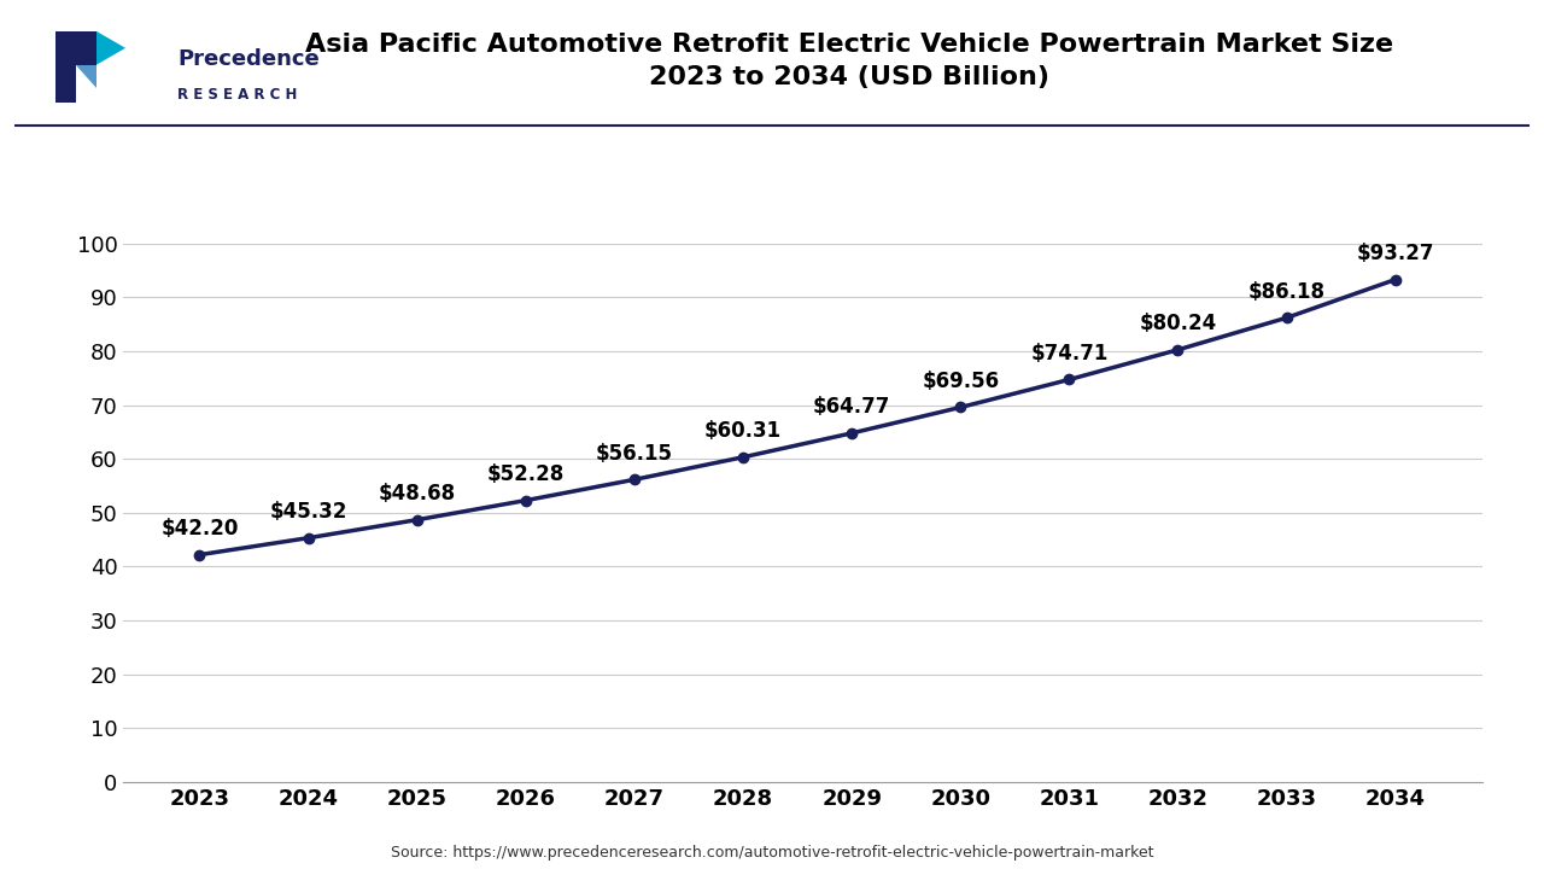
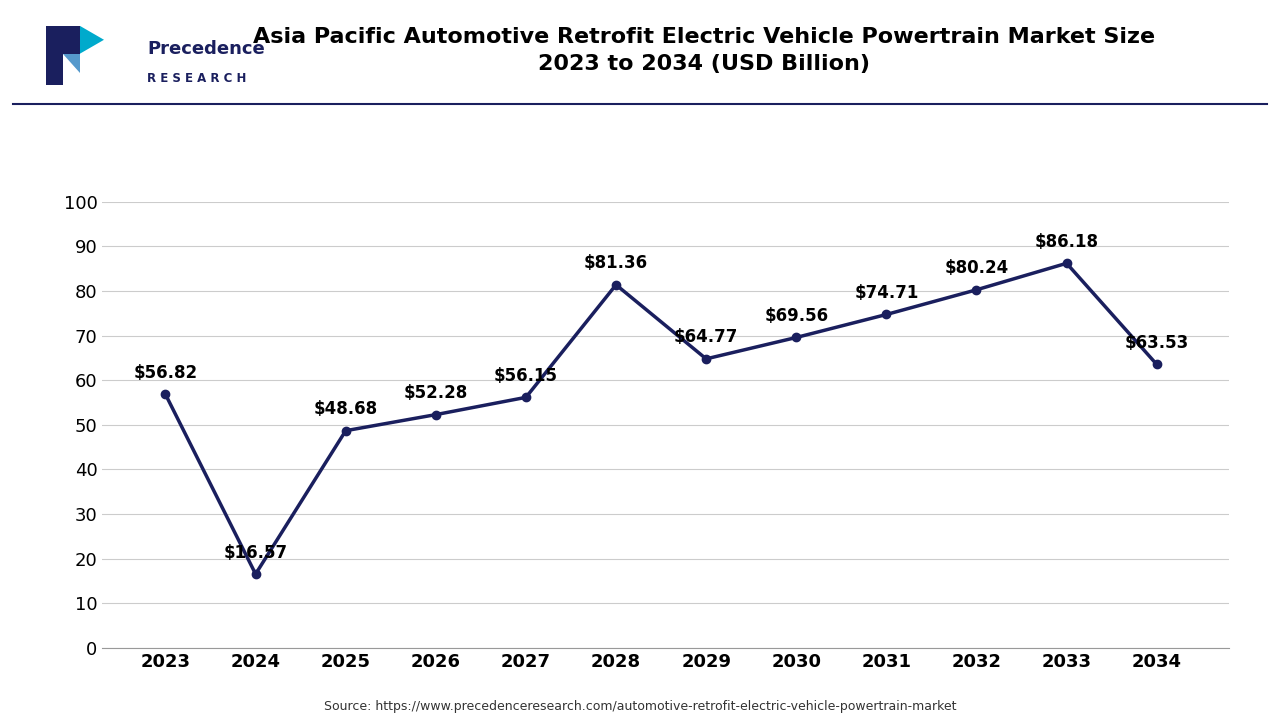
2023: $42.20 -> $56.82
2024: $45.32 -> $16.57
2028: $60.31 -> $81.36
2034: $93.27 -> $63.53
